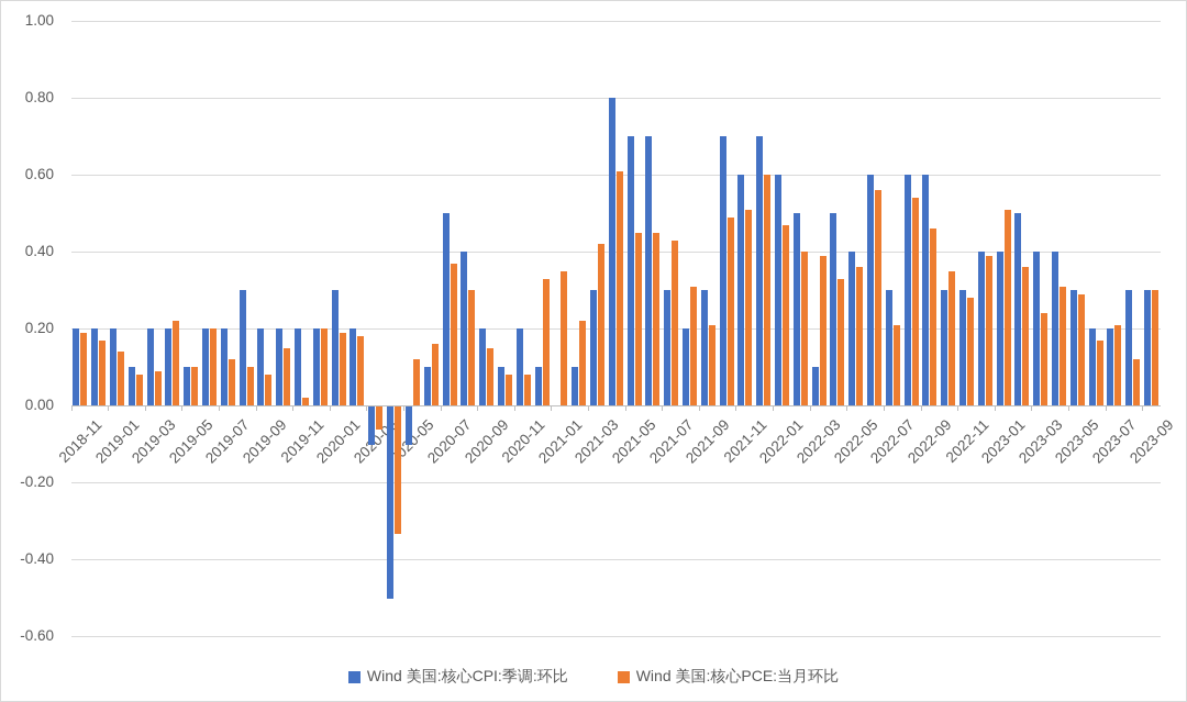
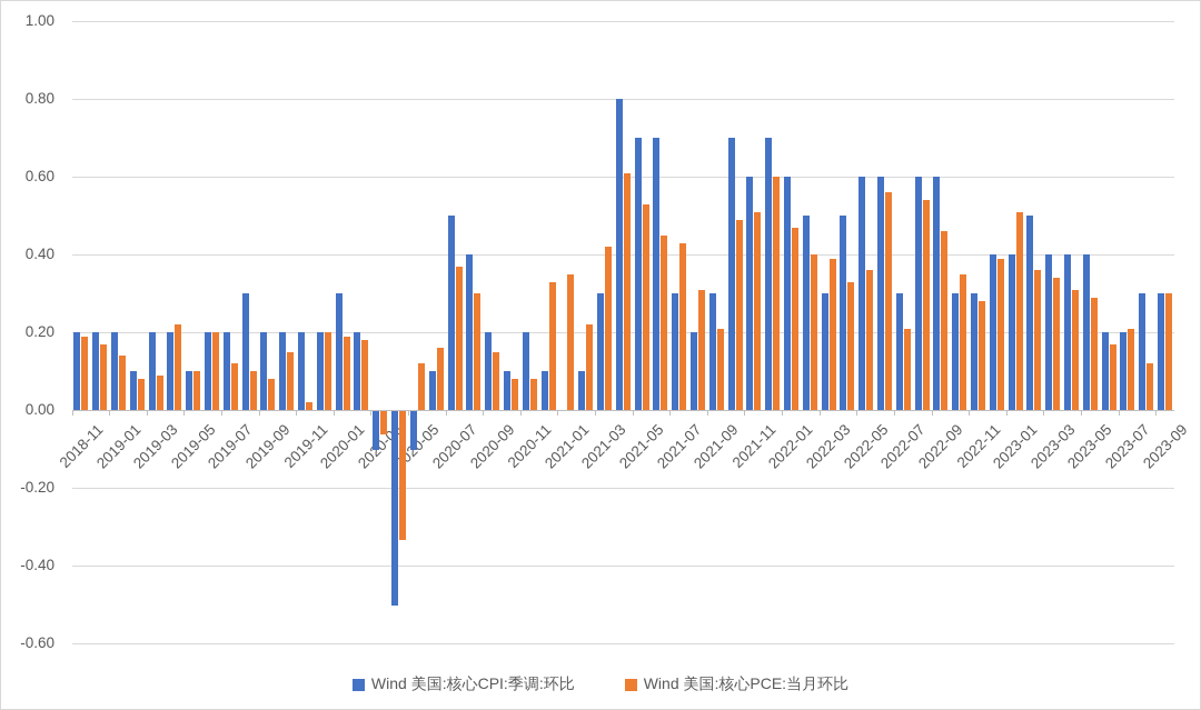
Wind 美国:核心PCE:当月环比/2021-05: 0.45 -> 0.53
Wind 美国:核心CPI:季调:环比/2022-03: 0.1 -> 0.3
Wind 美国:核心CPI:季调:环比/2022-05: 0.4 -> 0.6
Wind 美国:核心PCE:当月环比/2023-03: 0.24 -> 0.34
Wind 美国:核心CPI:季调:环比/2023-05: 0.3 -> 0.4
